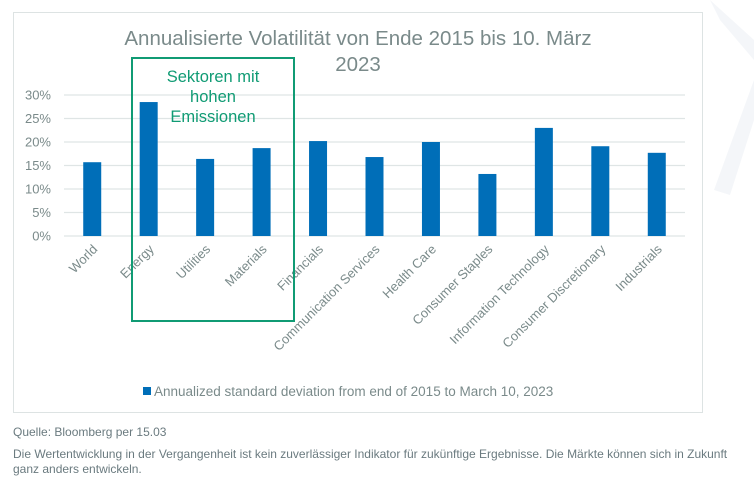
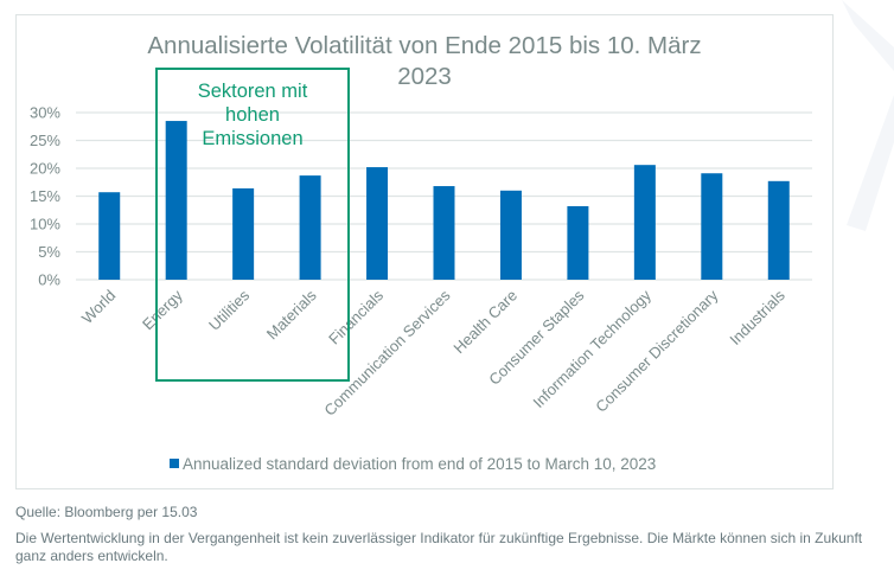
Health Care: 20% -> 16%
Information Technology: 23% -> 21%
